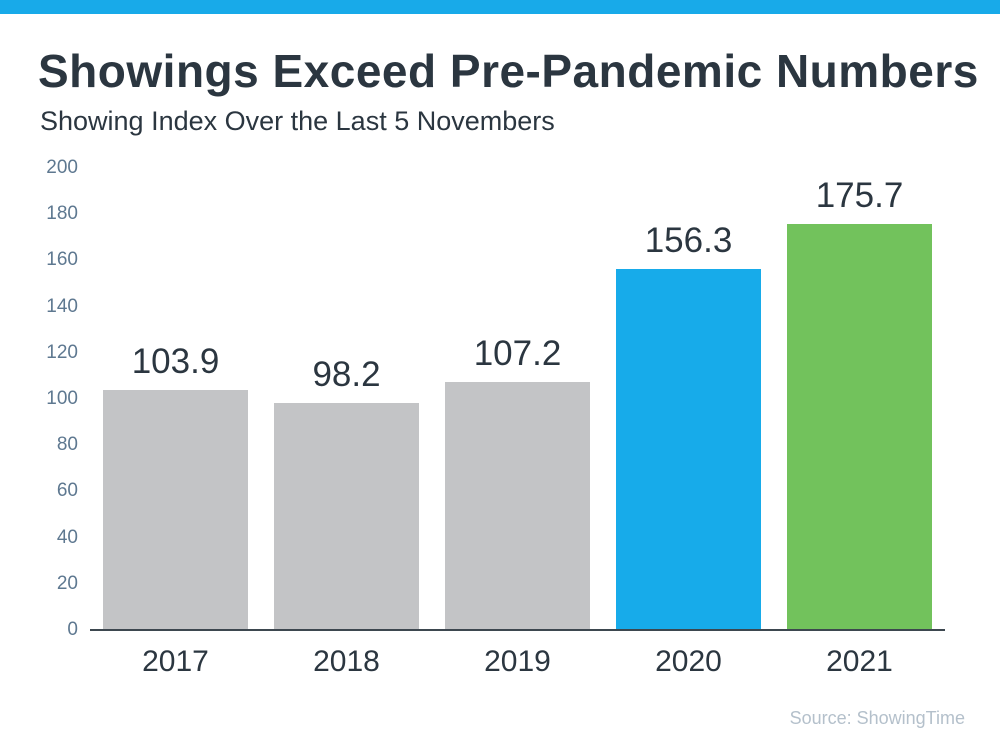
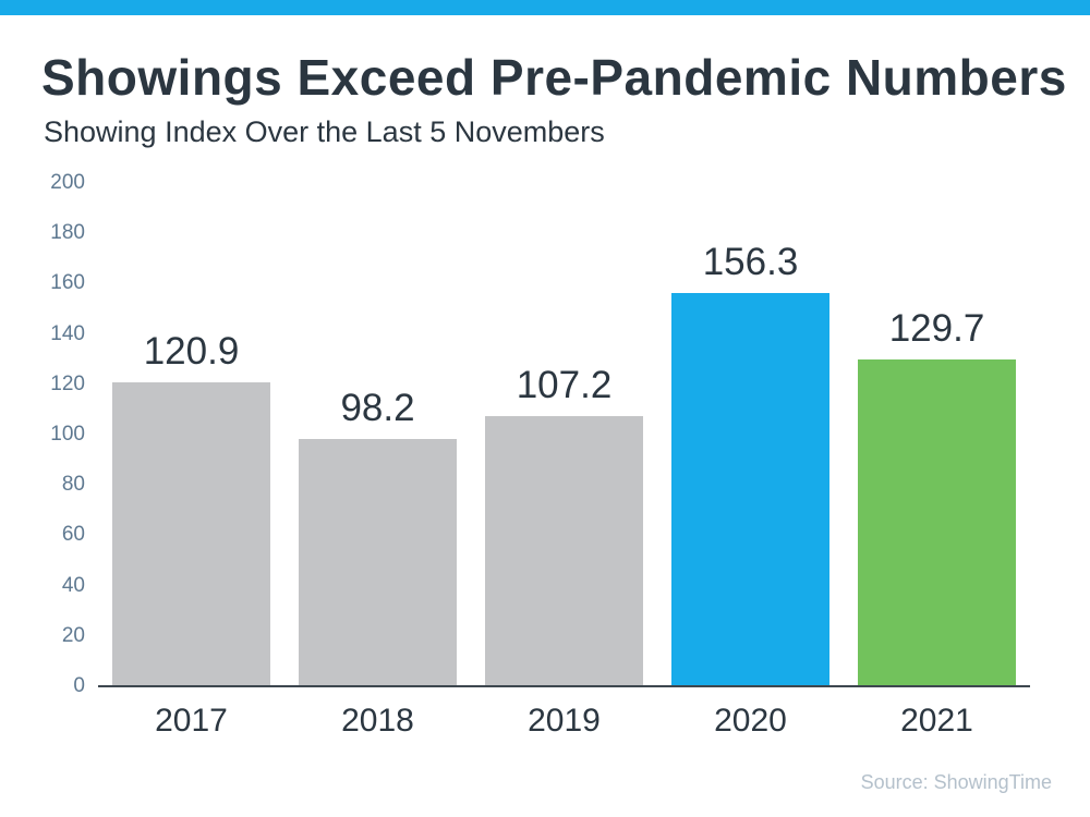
2017: 103.9 -> 120.9
2021: 175.7 -> 129.7
